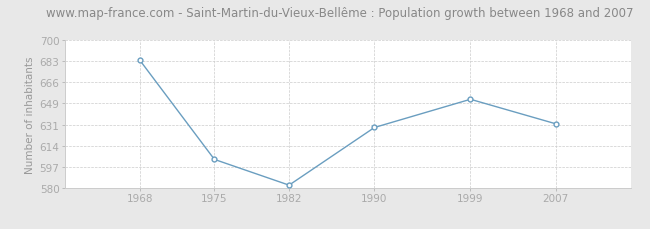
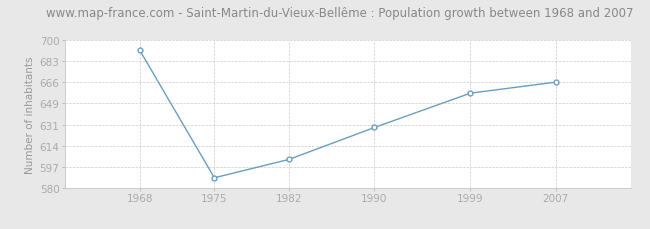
1968: 684 -> 692
1975: 603 -> 588
1982: 582 -> 603
1999: 652 -> 657
2007: 632 -> 666
